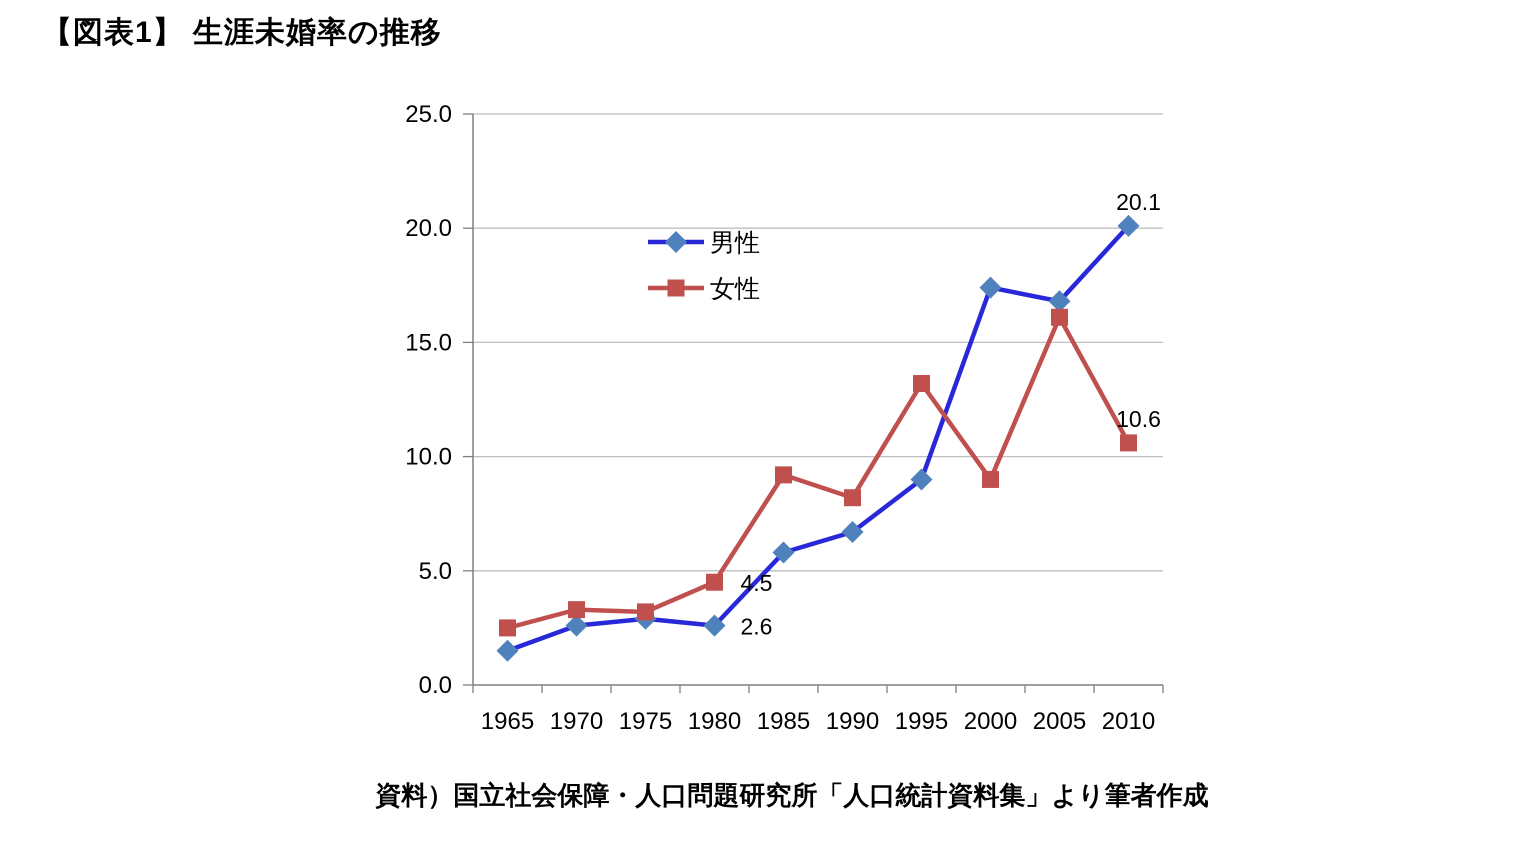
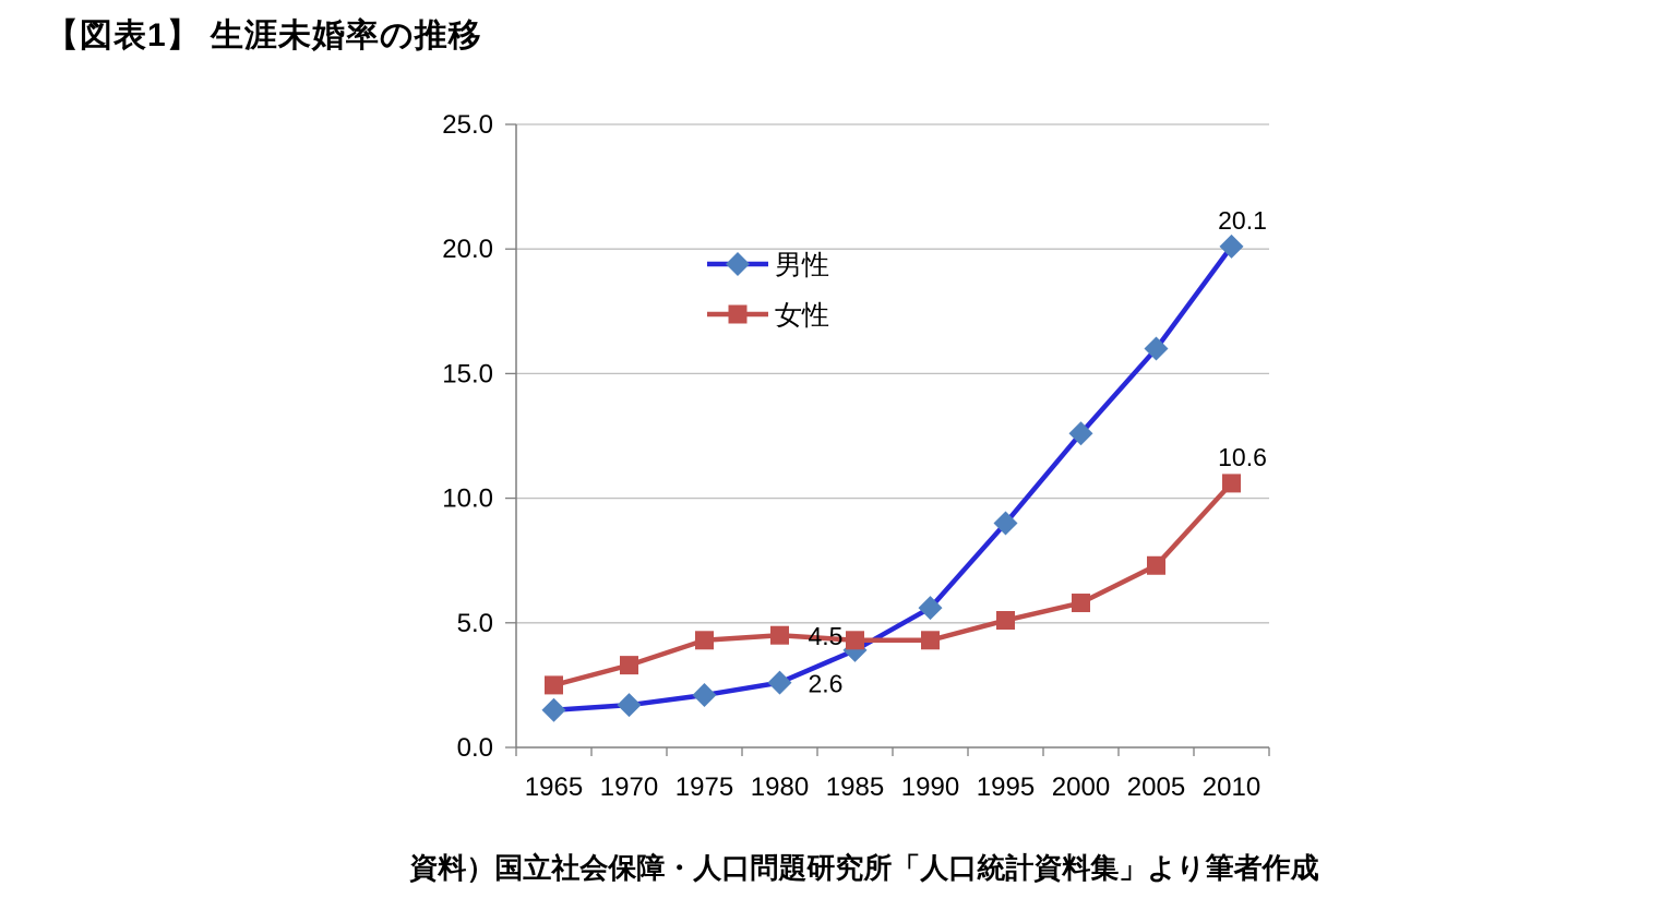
男性/1970: 2.6 -> 1.7
男性/1975: 2.9 -> 2.1
女性/1975: 3.2 -> 4.3
男性/1985: 5.8 -> 3.9
女性/1985: 9.2 -> 4.3
男性/1990: 6.7 -> 5.6
女性/1990: 8.2 -> 4.3
女性/1995: 13.2 -> 5.1
男性/2000: 17.4 -> 12.6
女性/2000: 9.0 -> 5.8
男性/2005: 16.8 -> 16.0
女性/2005: 16.1 -> 7.3
